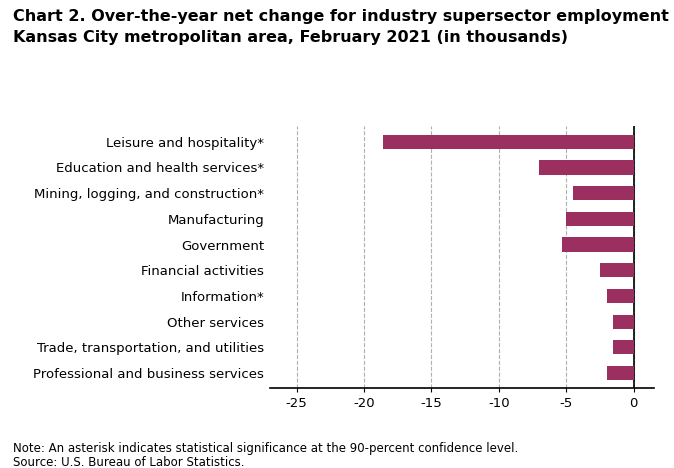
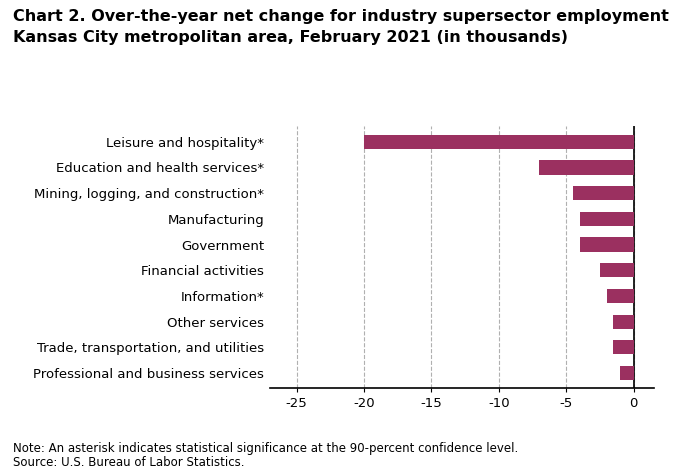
Leisure and hospitality*: -18.6 -> -20.0
Manufacturing: -5.0 -> -4.0
Government: -5.3 -> -4.0
Professional and business services: -2.0 -> -1.0
